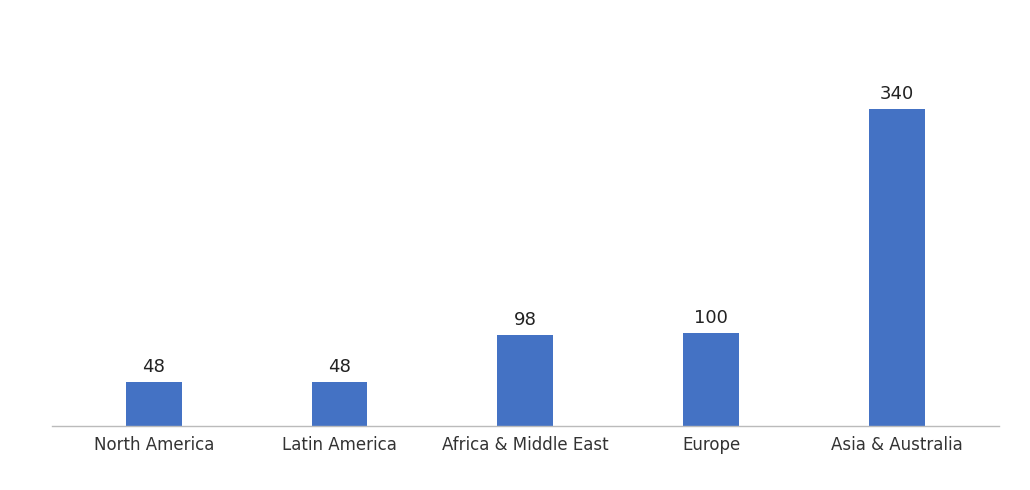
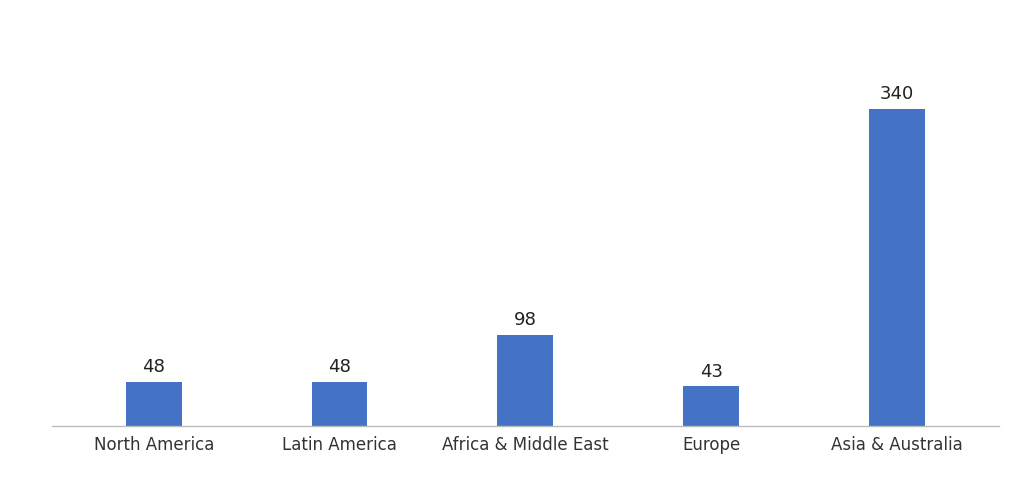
Europe: 100 -> 43
